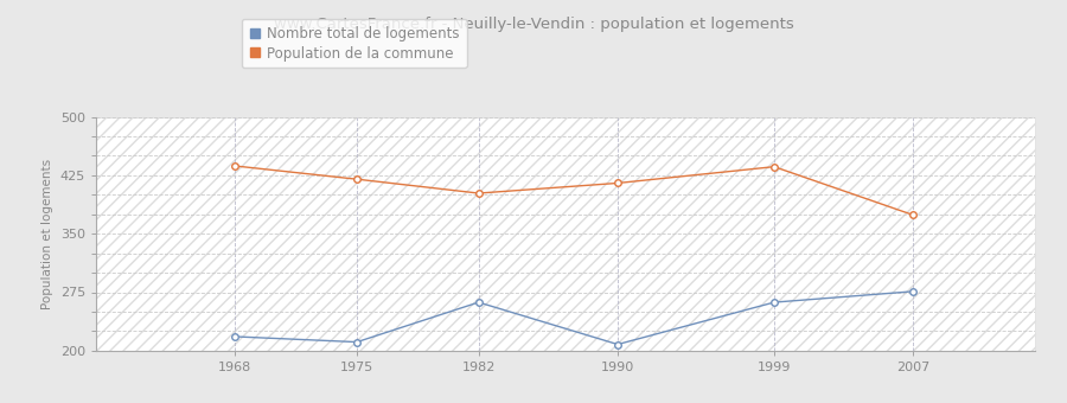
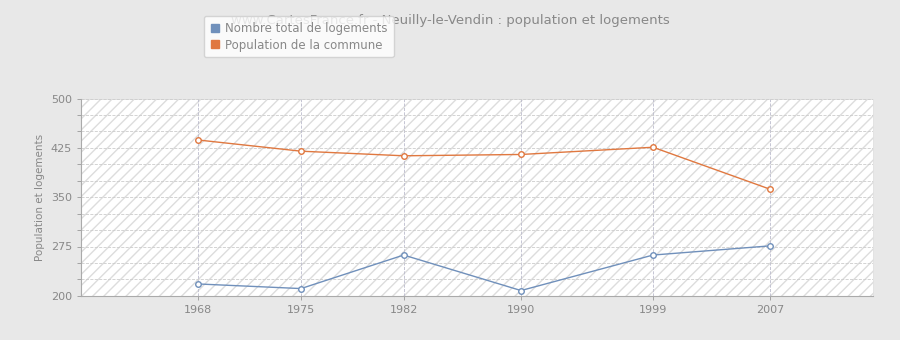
Population de la commune/1982: 402 -> 413
Population de la commune/1999: 436 -> 426
Population de la commune/2007: 374 -> 362
